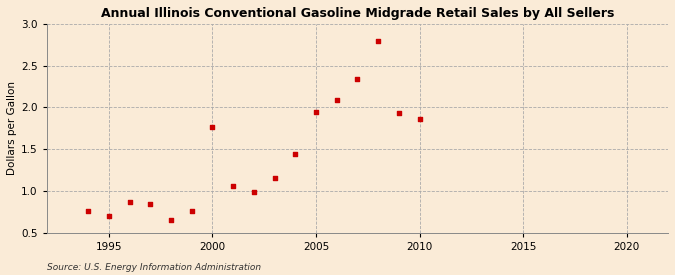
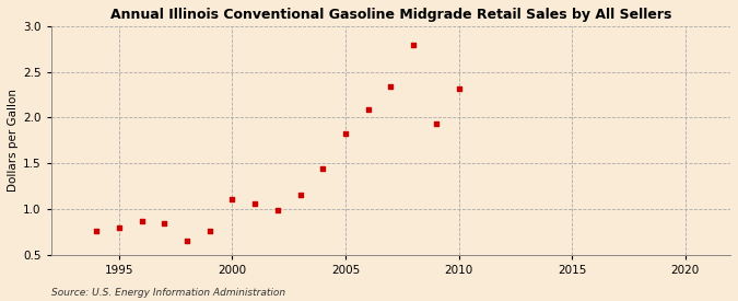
1995: 0.70 -> 0.79
2000: 1.76 -> 1.11
2005: 1.94 -> 1.83
2010: 1.86 -> 2.31
